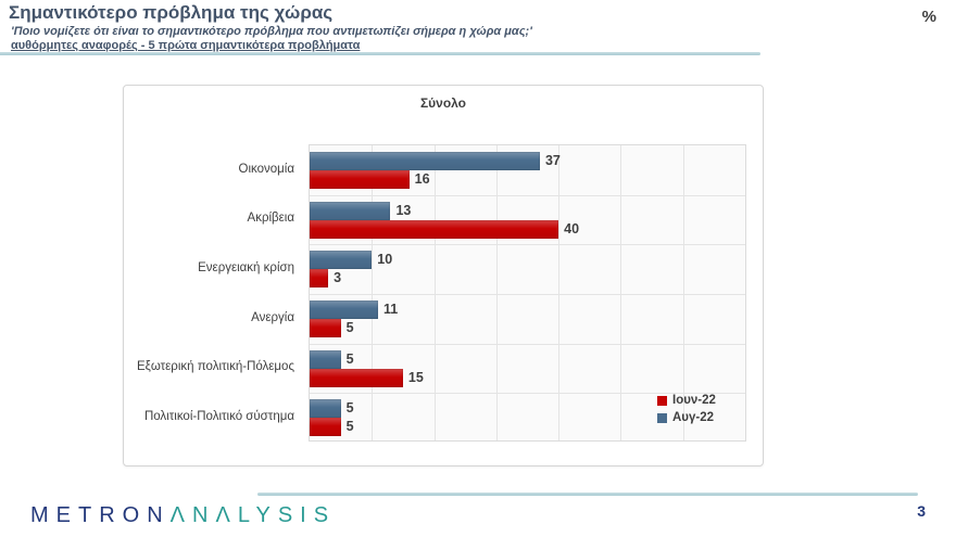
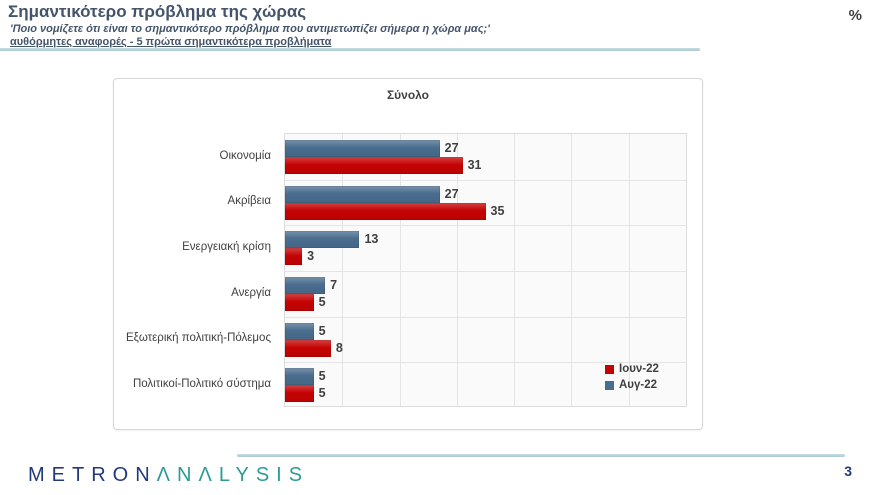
Ιουν-22/Οικονομία: 16 -> 31
Αυγ-22/Οικονομία: 37 -> 27
Ιουν-22/Ακρίβεια: 40 -> 35
Αυγ-22/Ακρίβεια: 13 -> 27
Αυγ-22/Ενεργειακή κρίση: 10 -> 13
Αυγ-22/Ανεργία: 11 -> 7
Ιουν-22/Εξωτερική πολιτική-Πόλεμος: 15 -> 8
